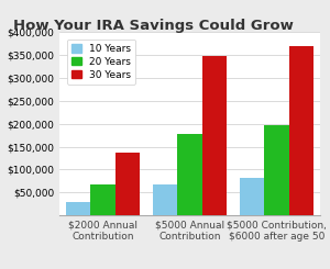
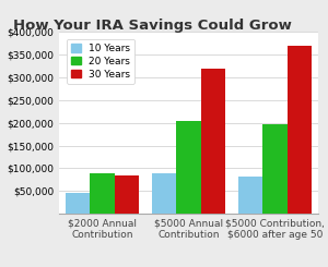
10 Years/$2000 Annual Contribution: $30,000 -> $45,000
20 Years/$2000 Annual Contribution: $68,000 -> $90,000
30 Years/$2000 Annual Contribution: $138,000 -> $85,000
10 Years/$5000 Annual Contribution: $68,000 -> $90,000
20 Years/$5000 Annual Contribution: $178,000 -> $205,000
30 Years/$5000 Annual Contribution: $348,000 -> $320,000
